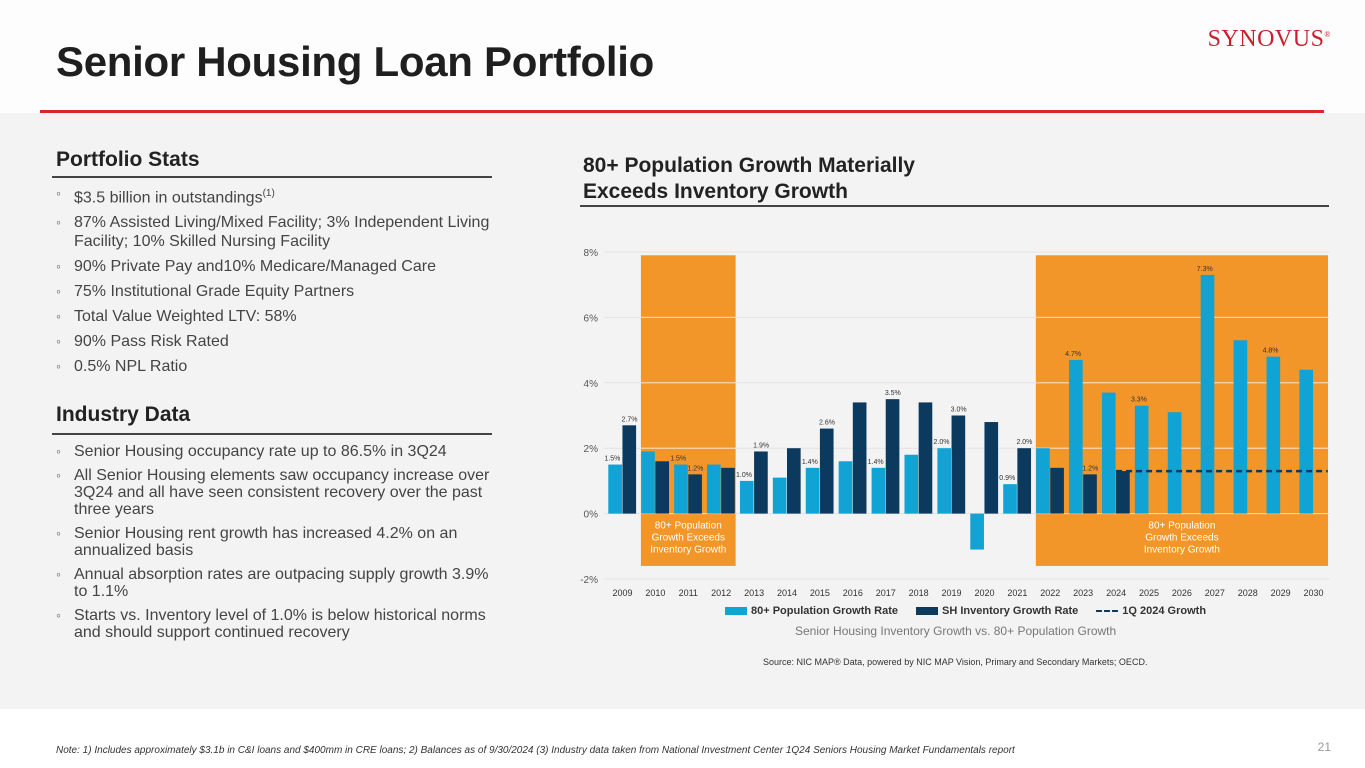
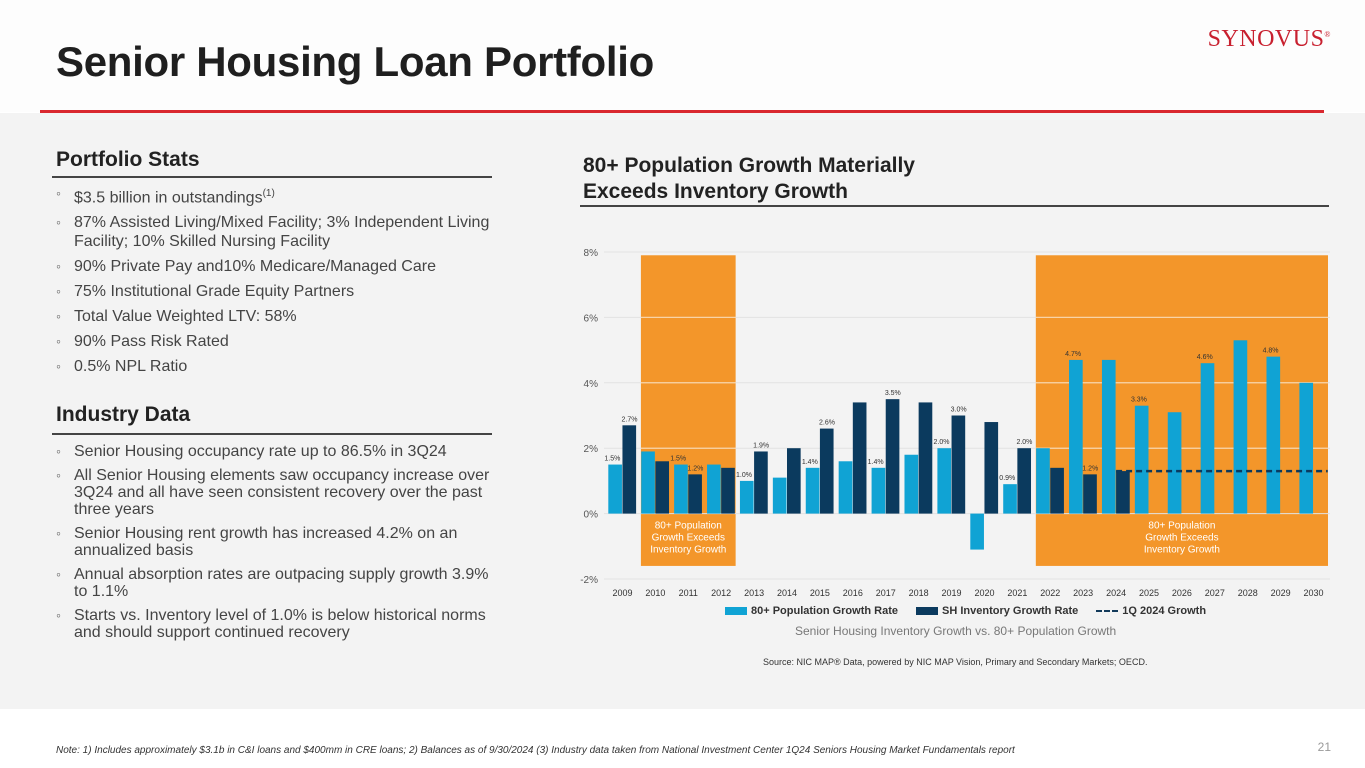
80+ Population Growth Rate/2024: 3.7% -> 4.7%
80+ Population Growth Rate/2027: 7.3% -> 4.6%
80+ Population Growth Rate/2030: 4.4% -> 4.0%
